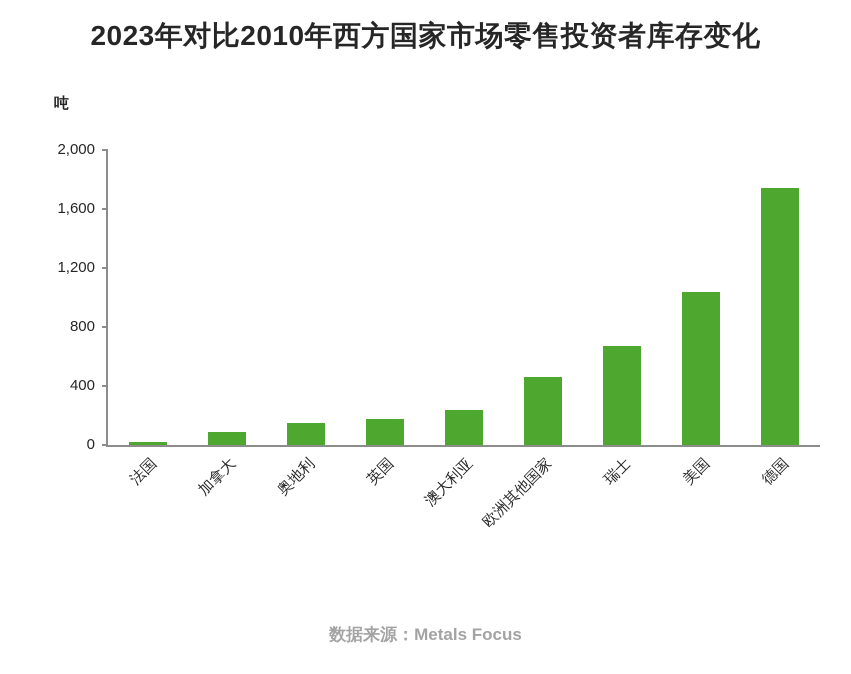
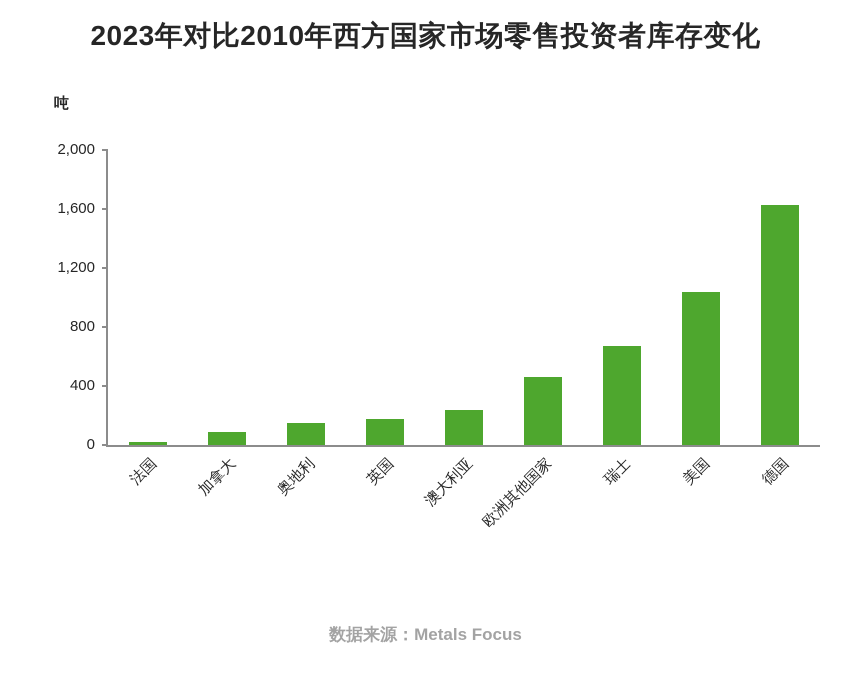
德国: 1740 -> 1630
